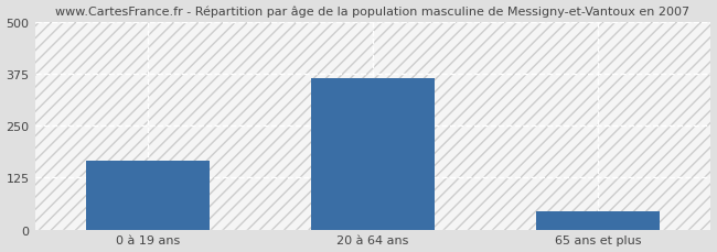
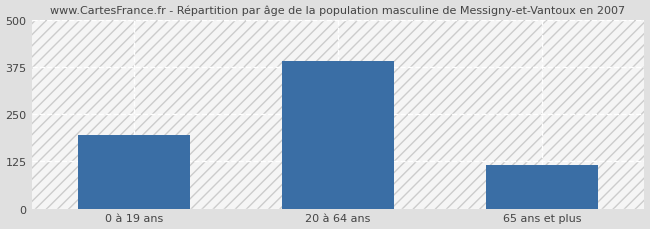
0 à 19 ans: 165 -> 195
20 à 64 ans: 365 -> 390
65 ans et plus: 45 -> 115
